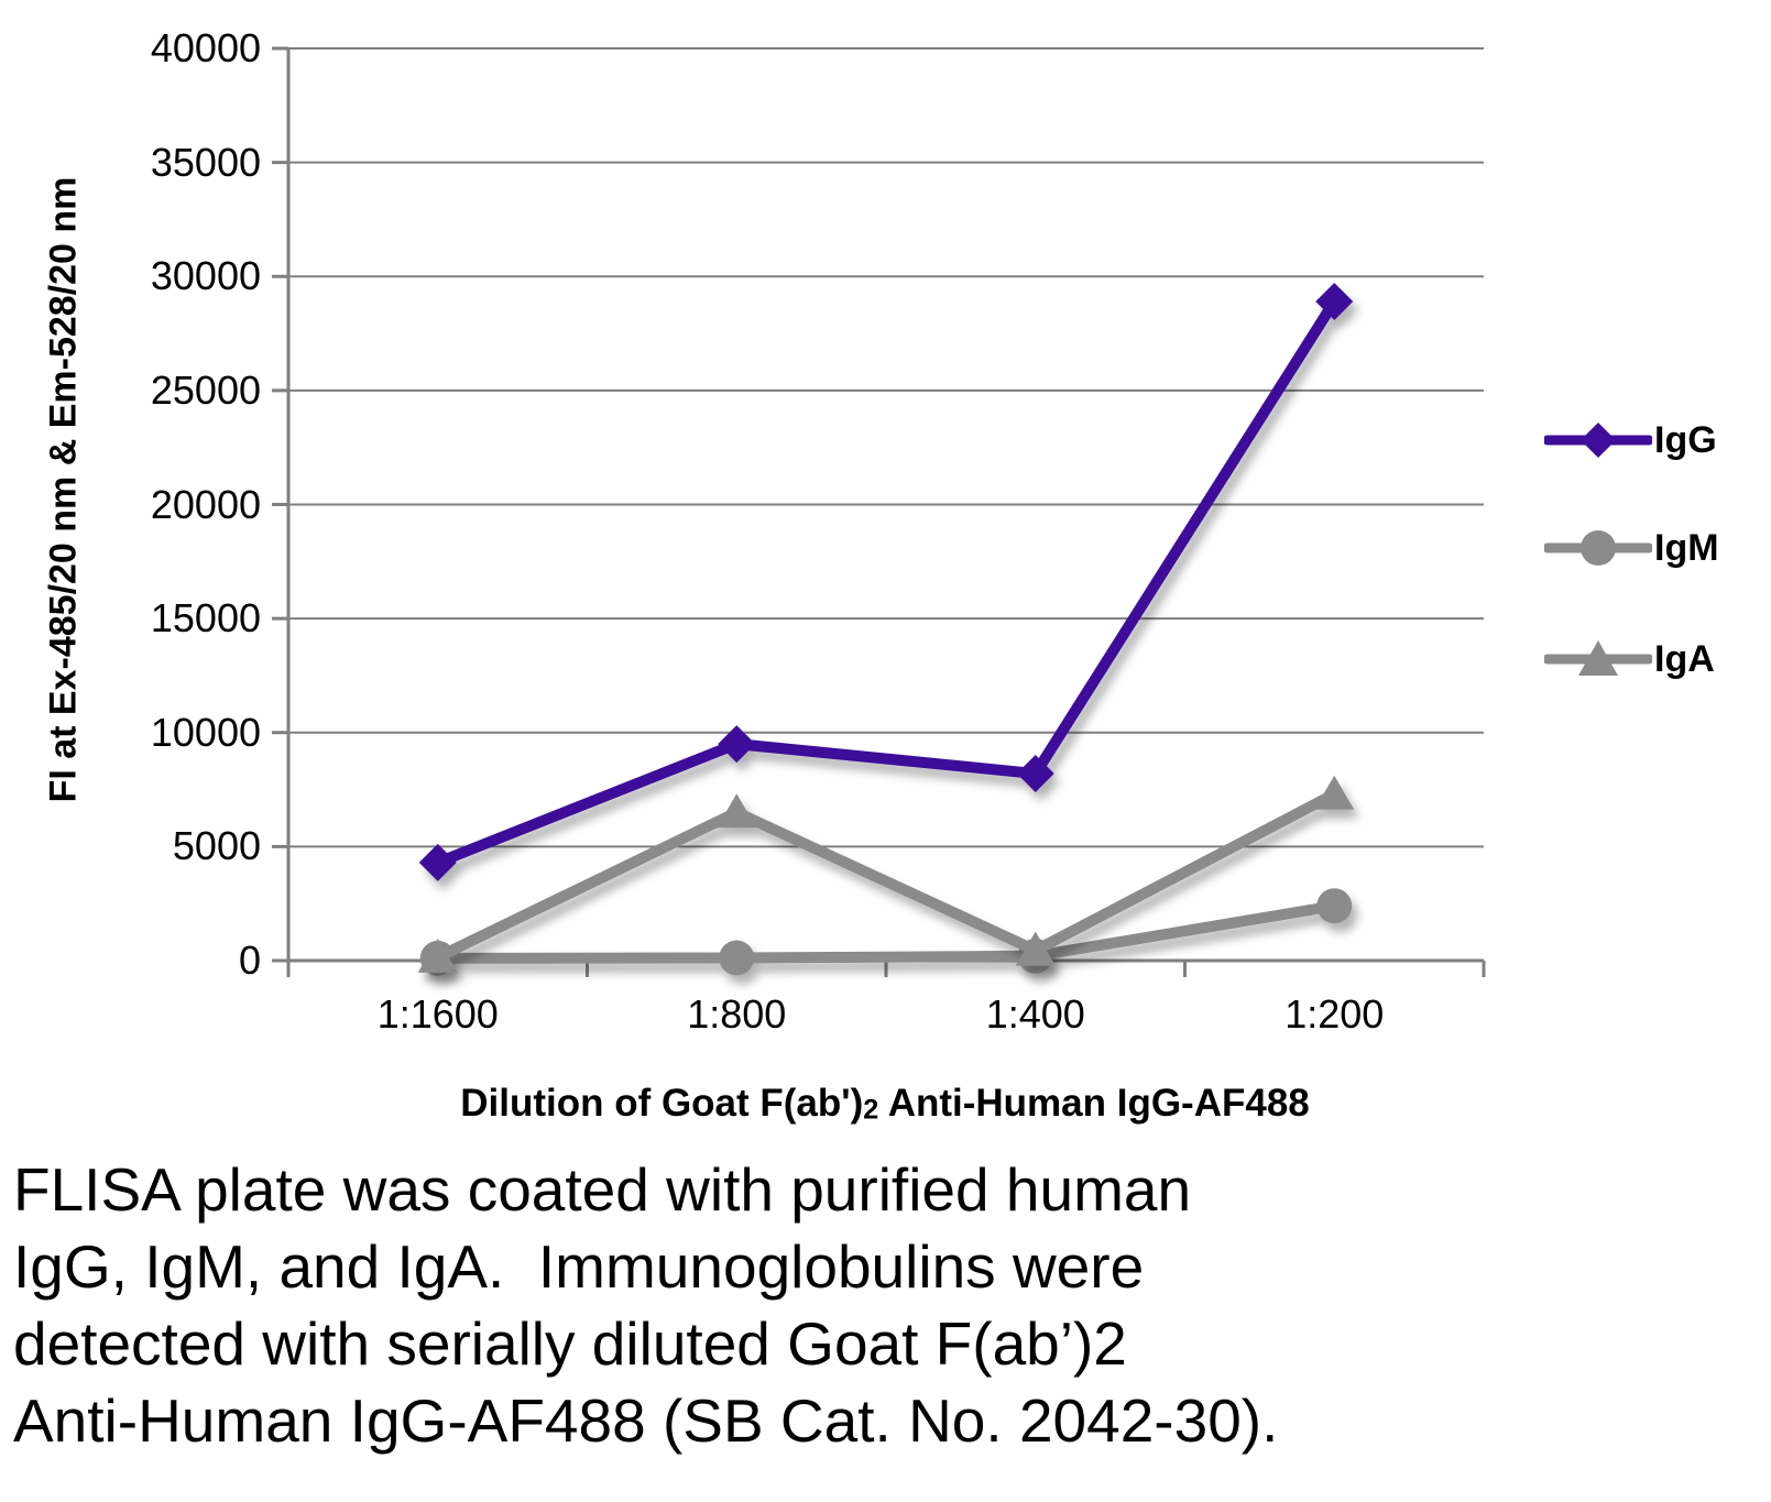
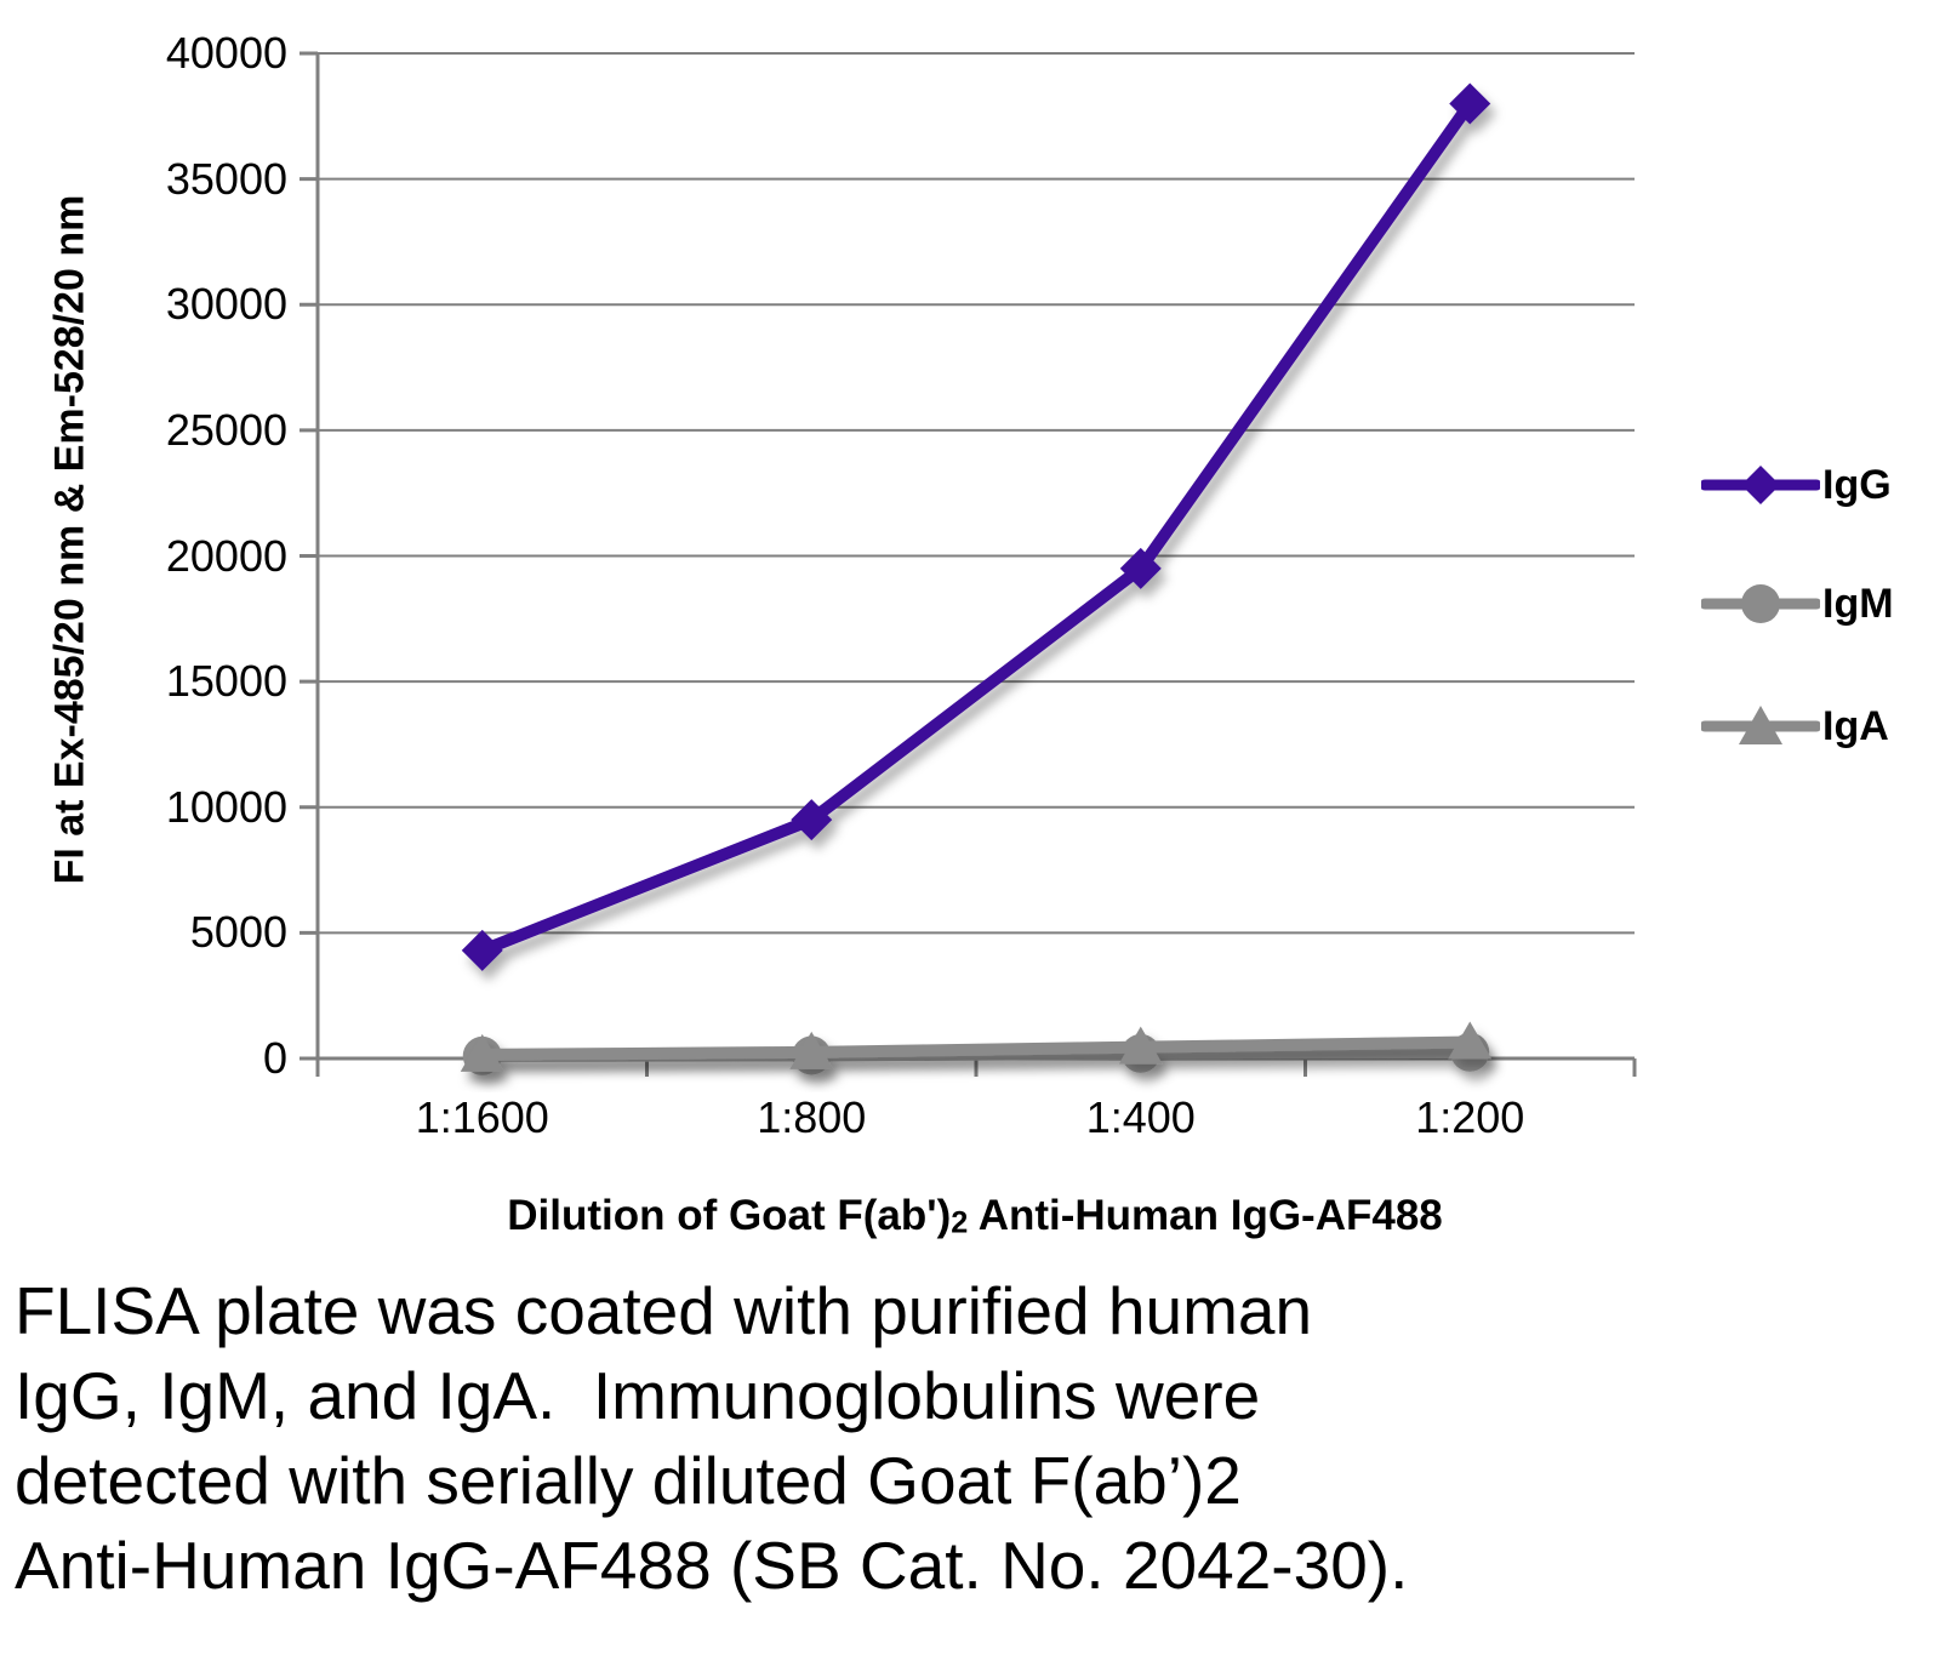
IgA/1:800: 6500 -> 200
IgG/1:400: 8200 -> 19500
IgG/1:200: 28900 -> 38000
IgM/1:200: 2400 -> 200
IgA/1:200: 7300 -> 600
